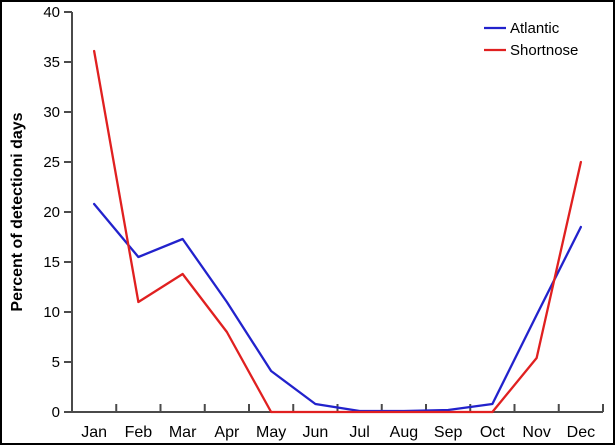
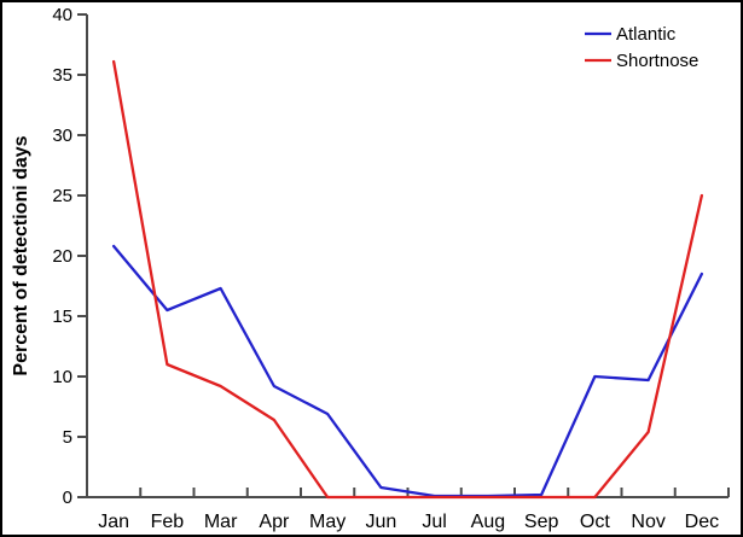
Shortnose/Mar: 13.8 -> 9.2
Atlantic/Apr: 11.0 -> 9.2
Shortnose/Apr: 8.0 -> 6.4
Atlantic/May: 4.1 -> 6.9
Atlantic/Oct: 0.8 -> 10.0
